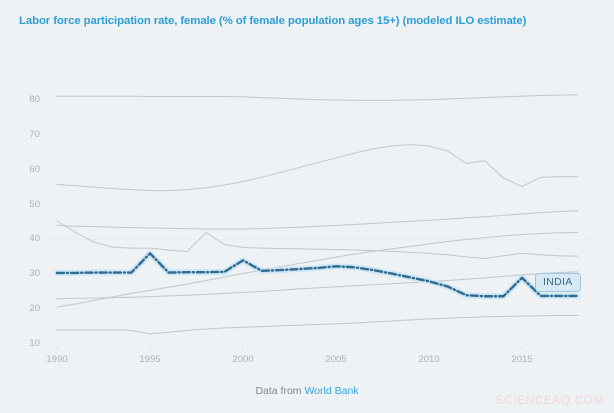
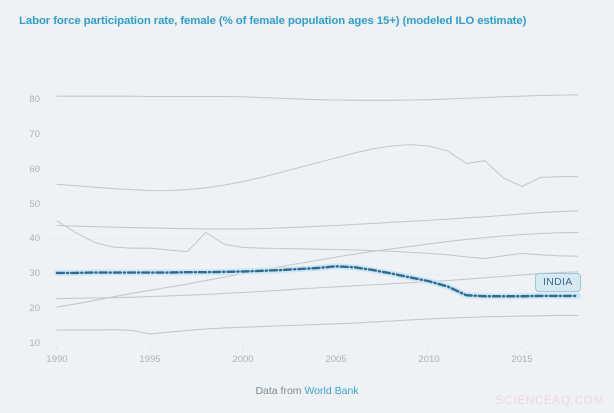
INDIA/1995: 36 -> 30
INDIA/2000: 34 -> 31
INDIA/2015: 29 -> 24
